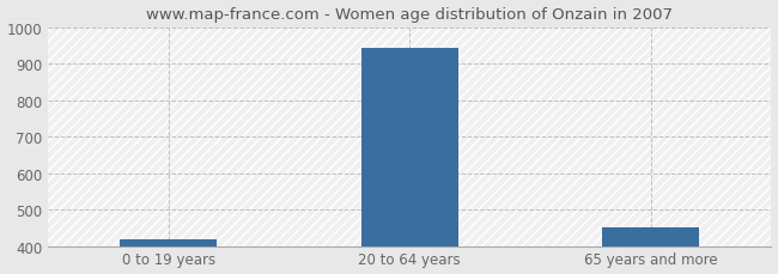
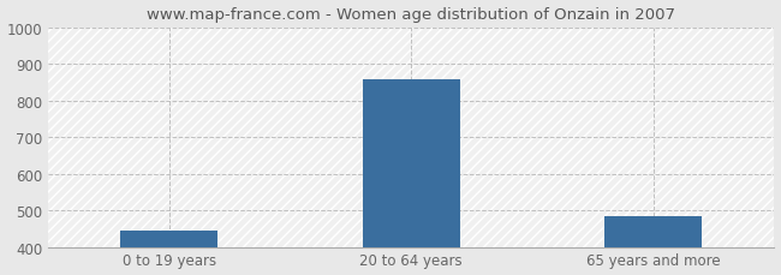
0 to 19 years: 418 -> 445
20 to 64 years: 945 -> 860
65 years and more: 450 -> 485
